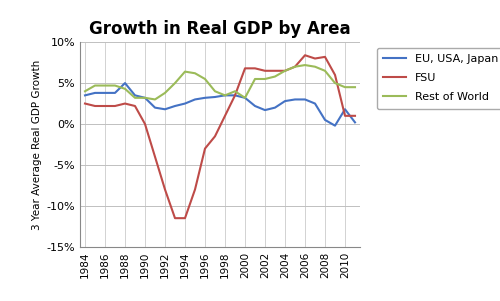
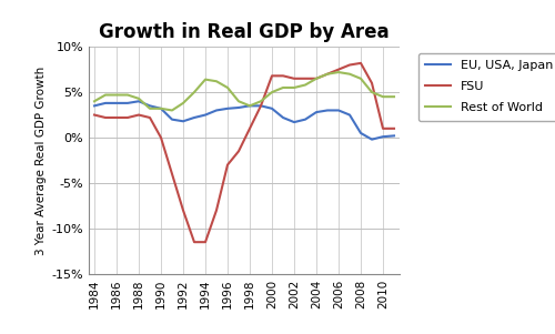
EU, USA, Japan/1988: 5.0% -> 4.0%
Rest of World/2000: 3.2% -> 5.0%
FSU/2006: 8.4% -> 7.5%
EU, USA, Japan/2010: 1.8% -> 0.1%
